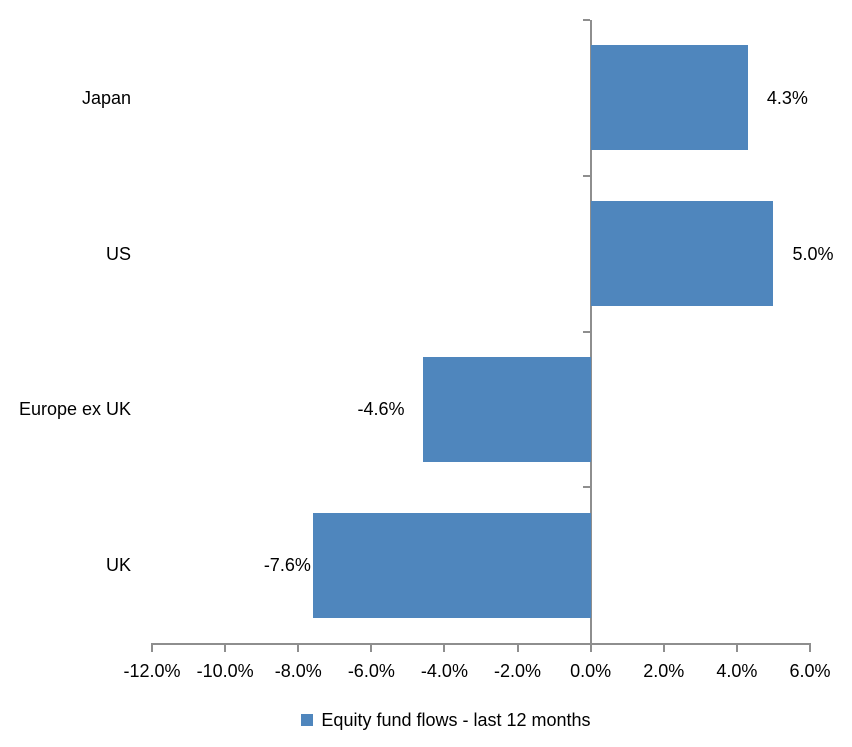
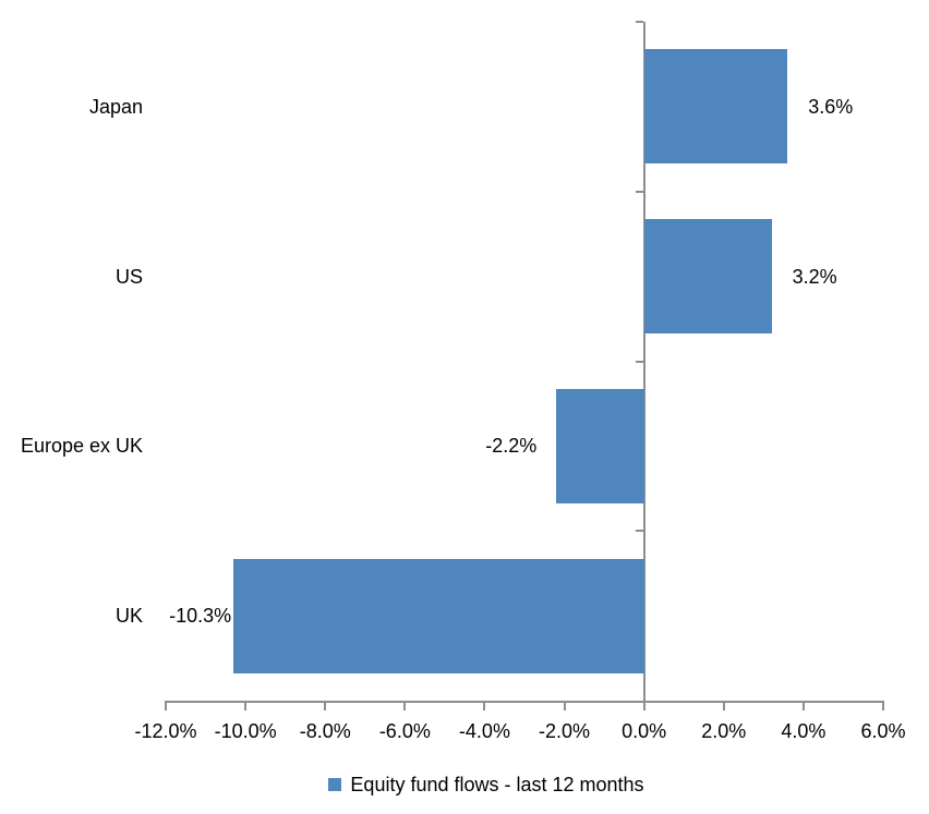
Japan: 4.3% -> 3.6%
US: 5.0% -> 3.2%
Europe ex UK: -4.6% -> -2.2%
UK: -7.6% -> -10.3%
